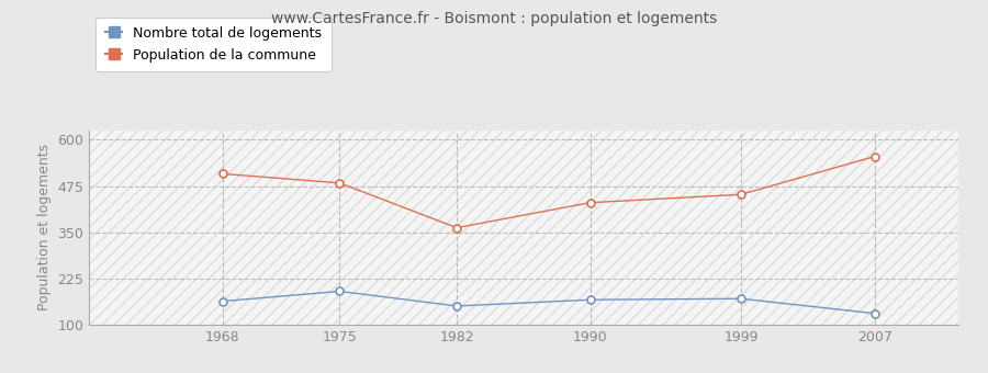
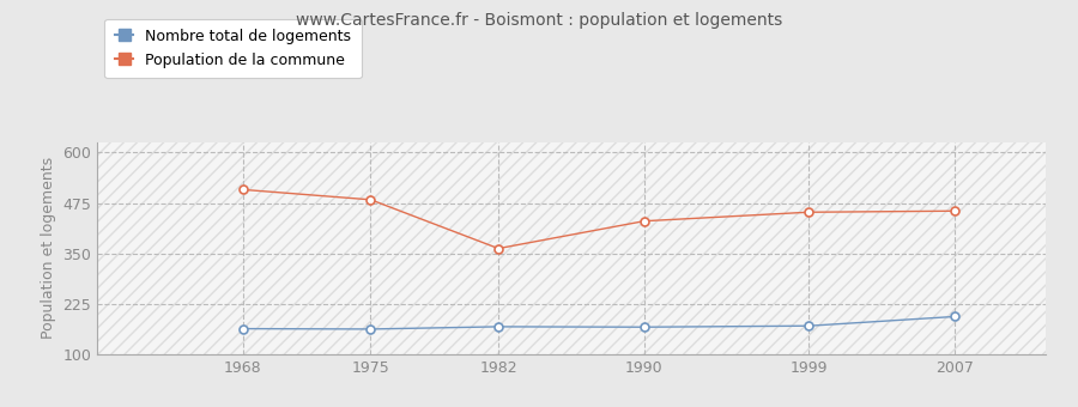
Nombre total de logements/1975: 190 -> 162
Nombre total de logements/1982: 150 -> 168
Nombre total de logements/2007: 130 -> 193
Population de la commune/2007: 555 -> 455
